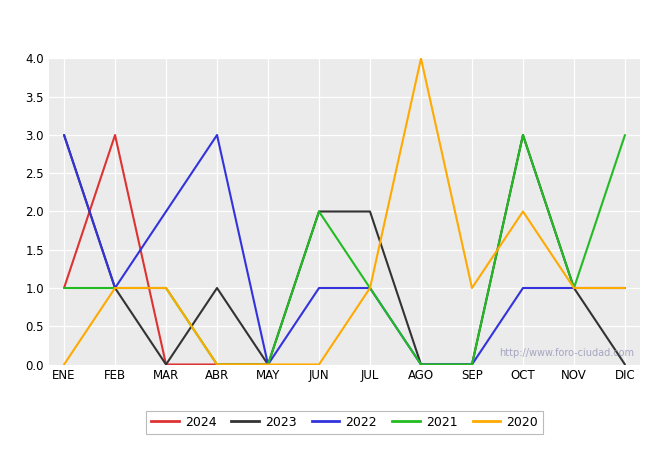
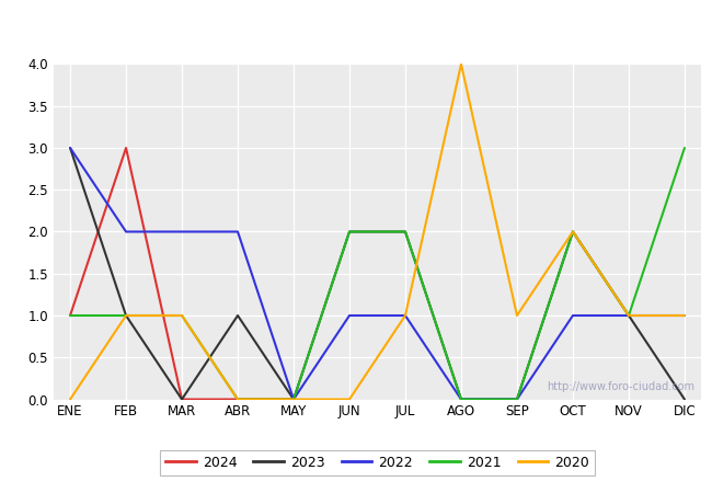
2022/FEB: 1 -> 2
2022/ABR: 3 -> 2
2021/JUL: 1 -> 2
2023/OCT: 3 -> 2
2021/OCT: 3 -> 2
